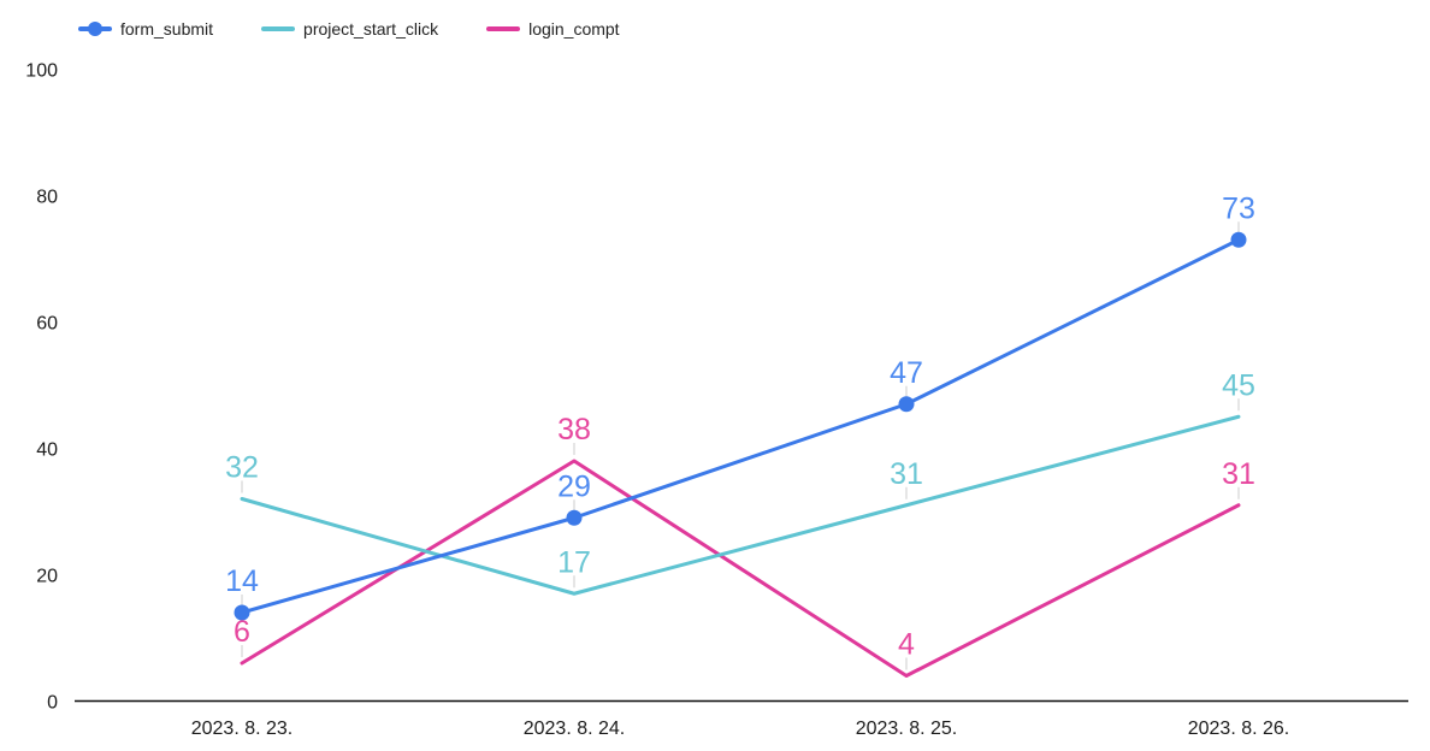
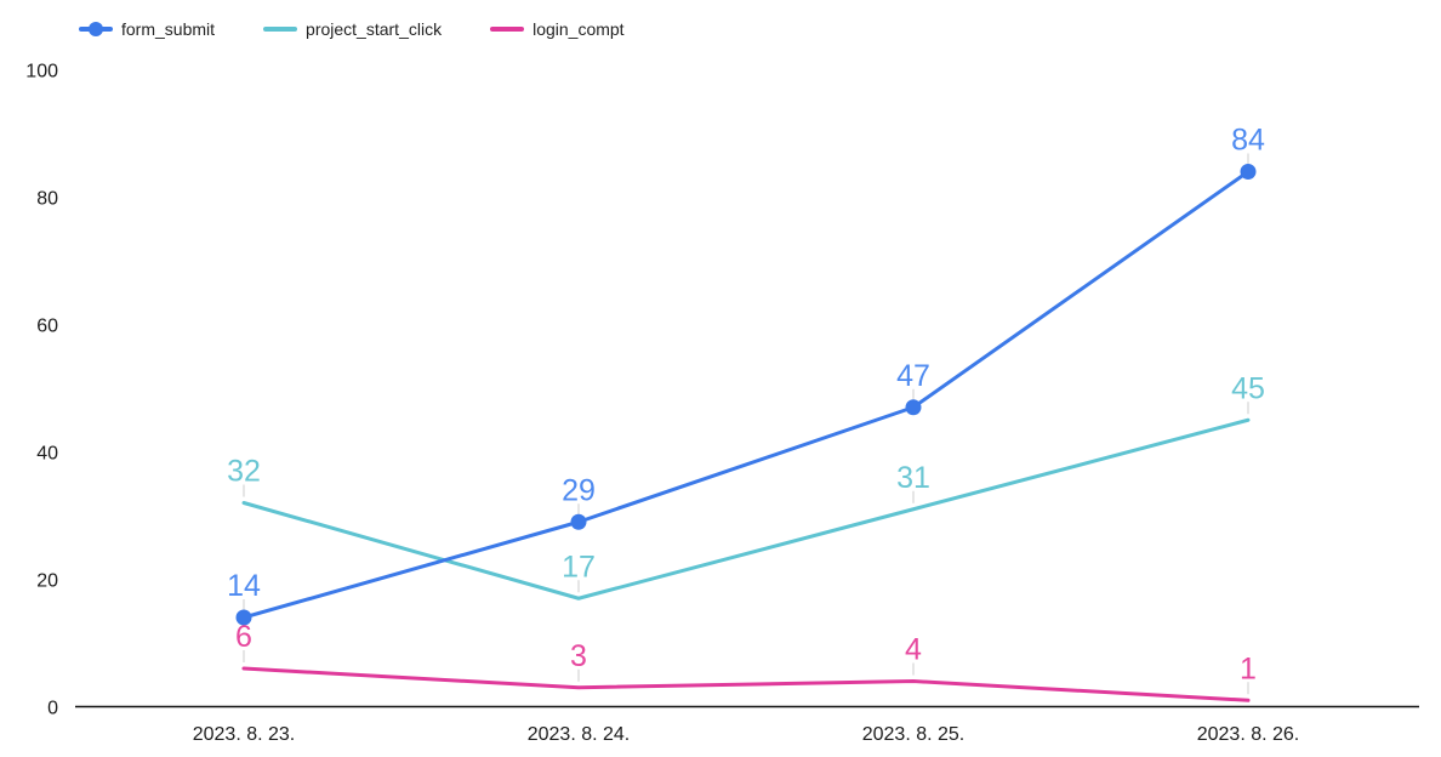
login_compt/2023. 8. 24.: 38 -> 3
form_submit/2023. 8. 26.: 73 -> 84
login_compt/2023. 8. 26.: 31 -> 1
